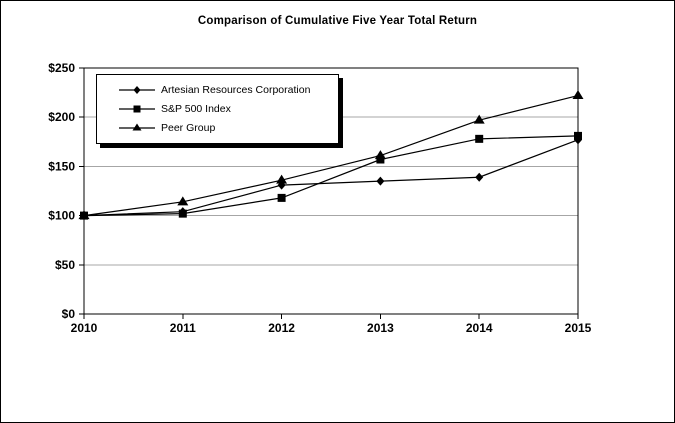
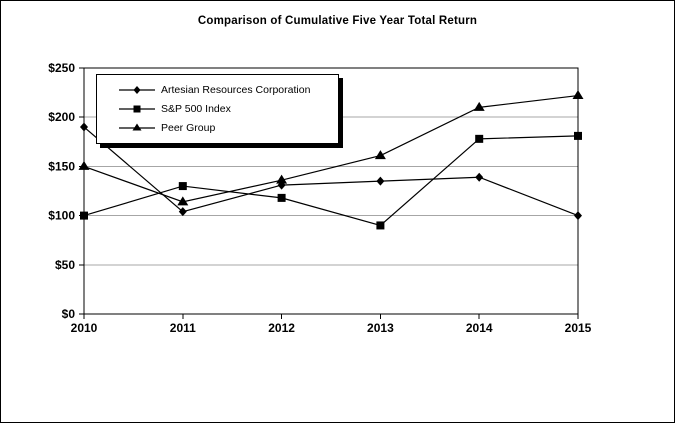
Artesian Resources Corporation/2010: $100 -> $190
Peer Group/2010: $100 -> $150
S&P 500 Index/2011: $100 -> $130
S&P 500 Index/2013: $160 -> $90
Peer Group/2014: $200 -> $210
Artesian Resources Corporation/2015: $180 -> $100
